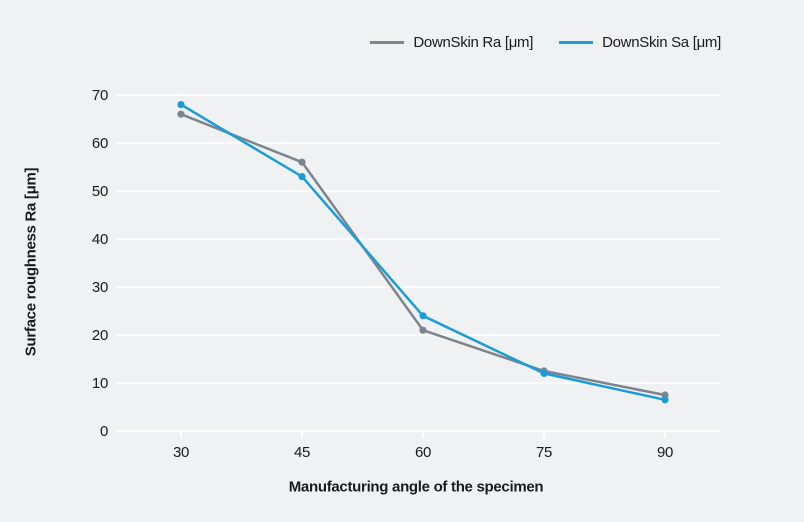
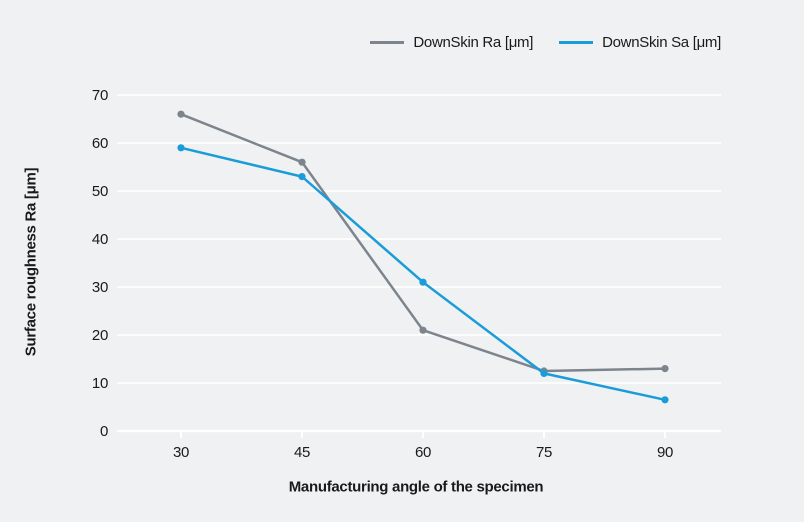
DownSkin Sa [μm]/30: 68 -> 59
DownSkin Sa [μm]/60: 24 -> 31
DownSkin Ra [μm]/90: 8 -> 13
